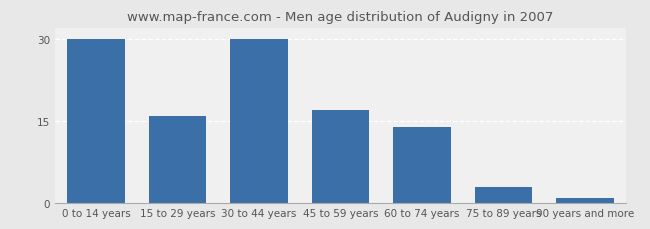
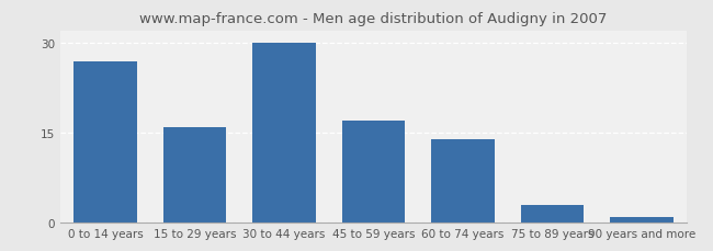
0 to 14 years: 30 -> 27
